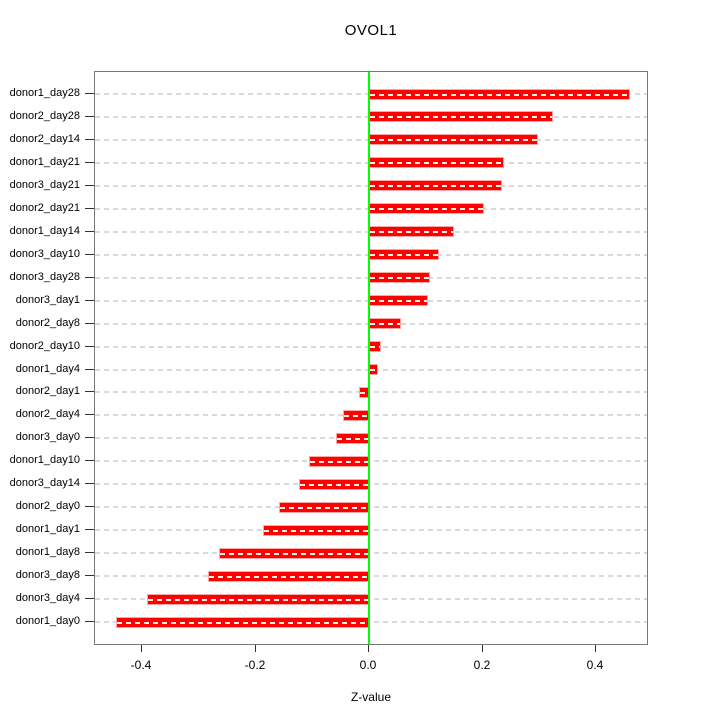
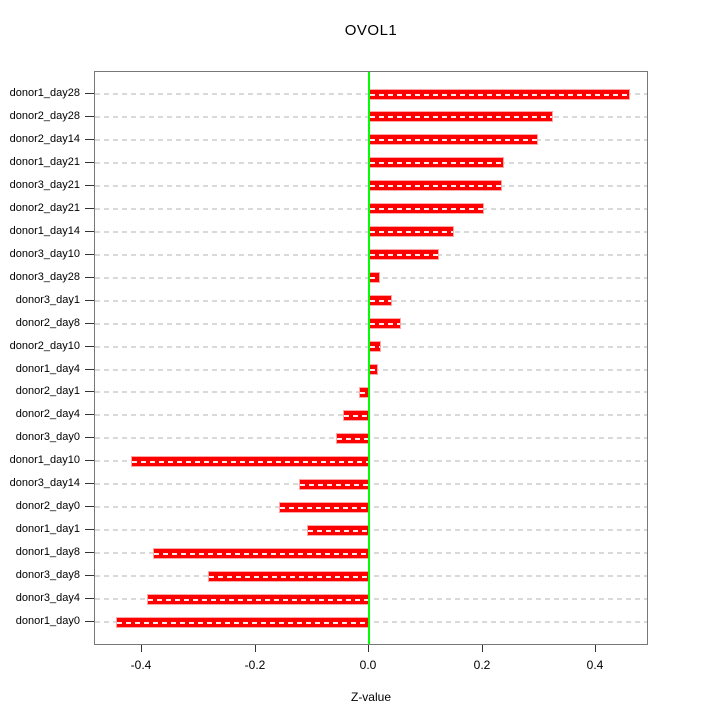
donor3_day28: 0.11 -> 0.02
donor3_day1: 0.10 -> 0.04
donor1_day10: -0.11 -> -0.42
donor1_day1: -0.19 -> -0.11
donor1_day8: -0.26 -> -0.38
